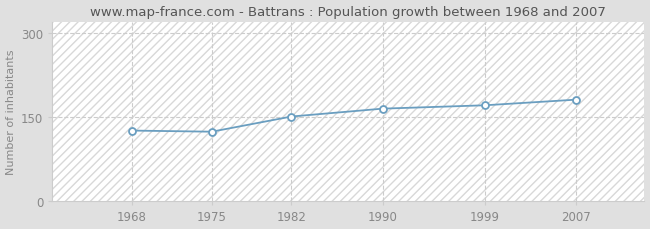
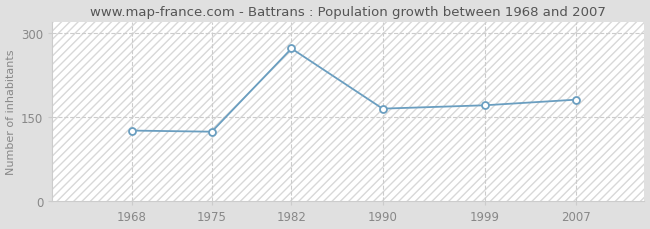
1982: 151 -> 272
